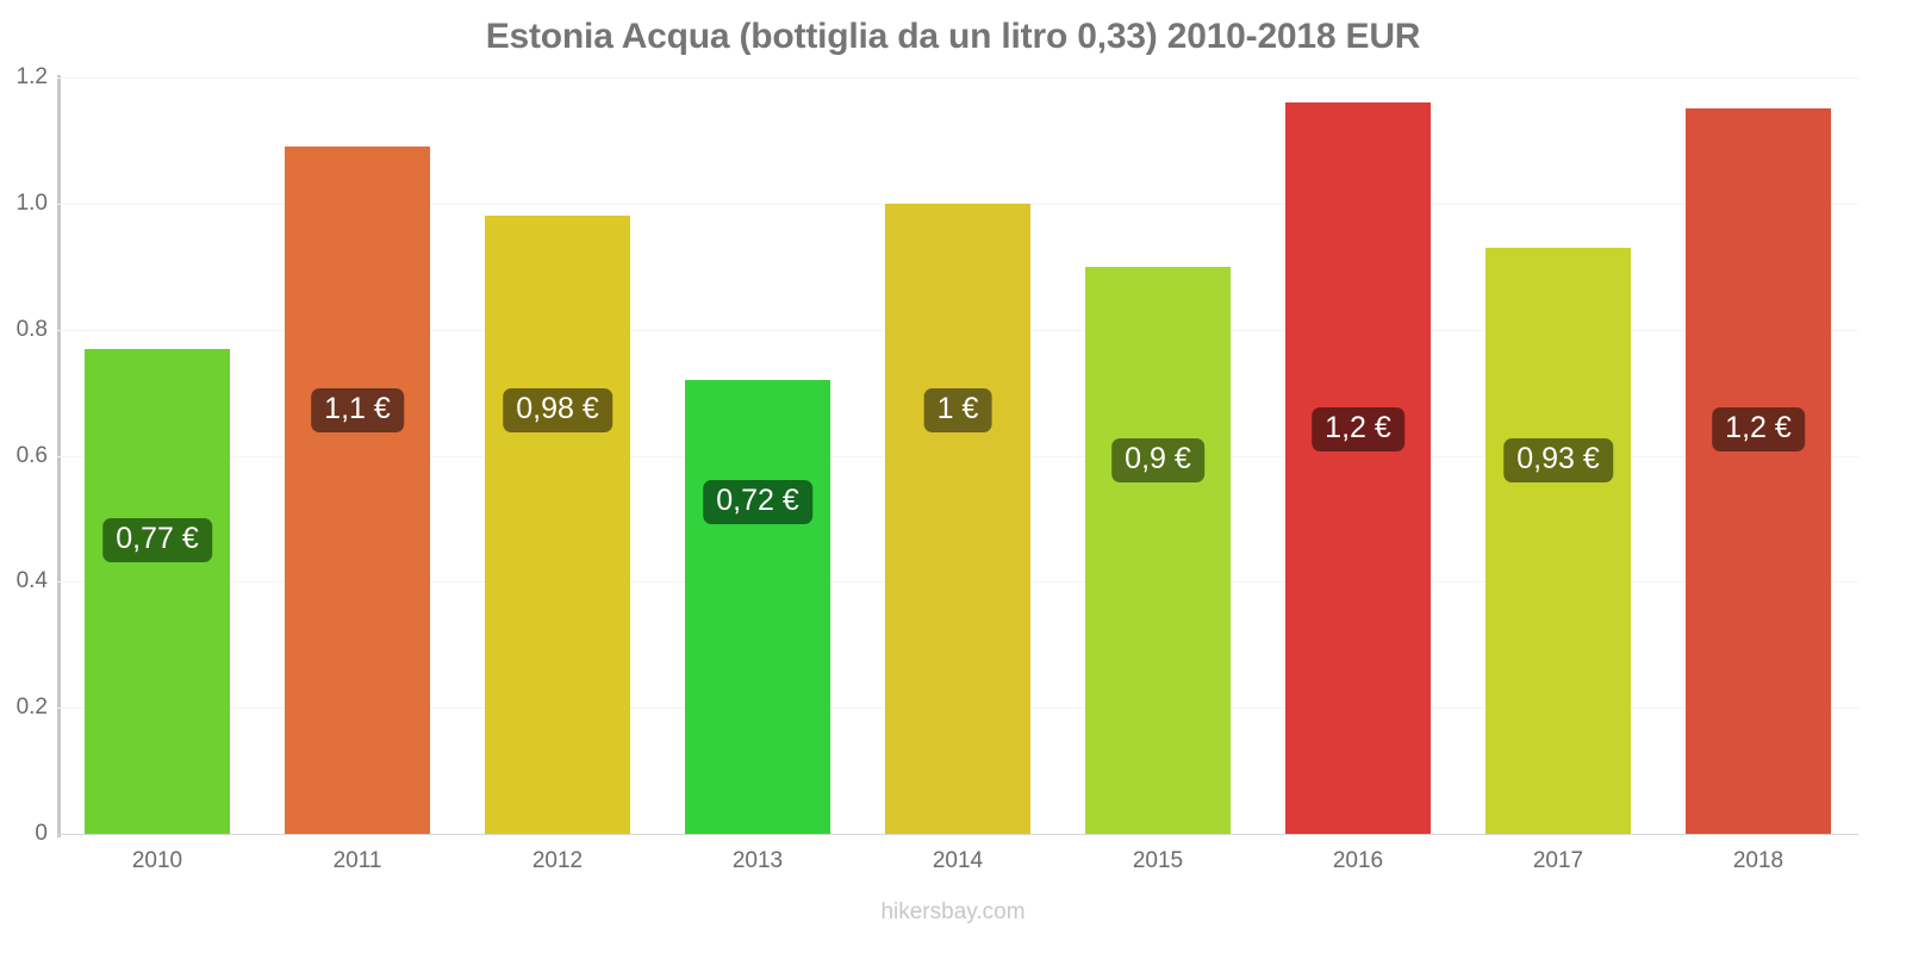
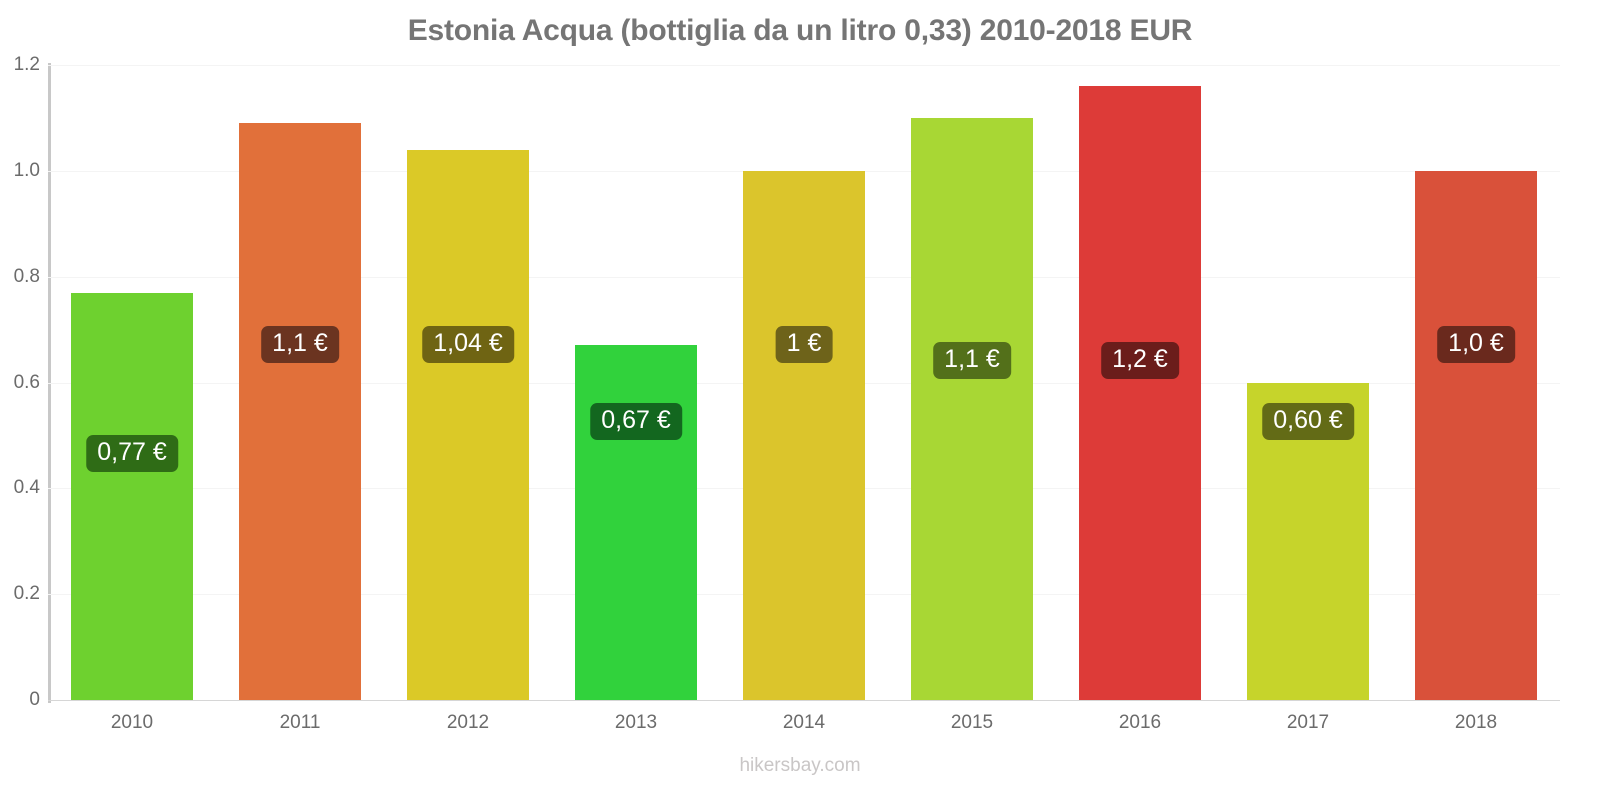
2012: 0,98 -> 1,04
2013: 0,72 -> 0,67
2015: 0,9 -> 1,1
2017: 0,93 -> 0,60
2018: 1,2 -> 1,0
